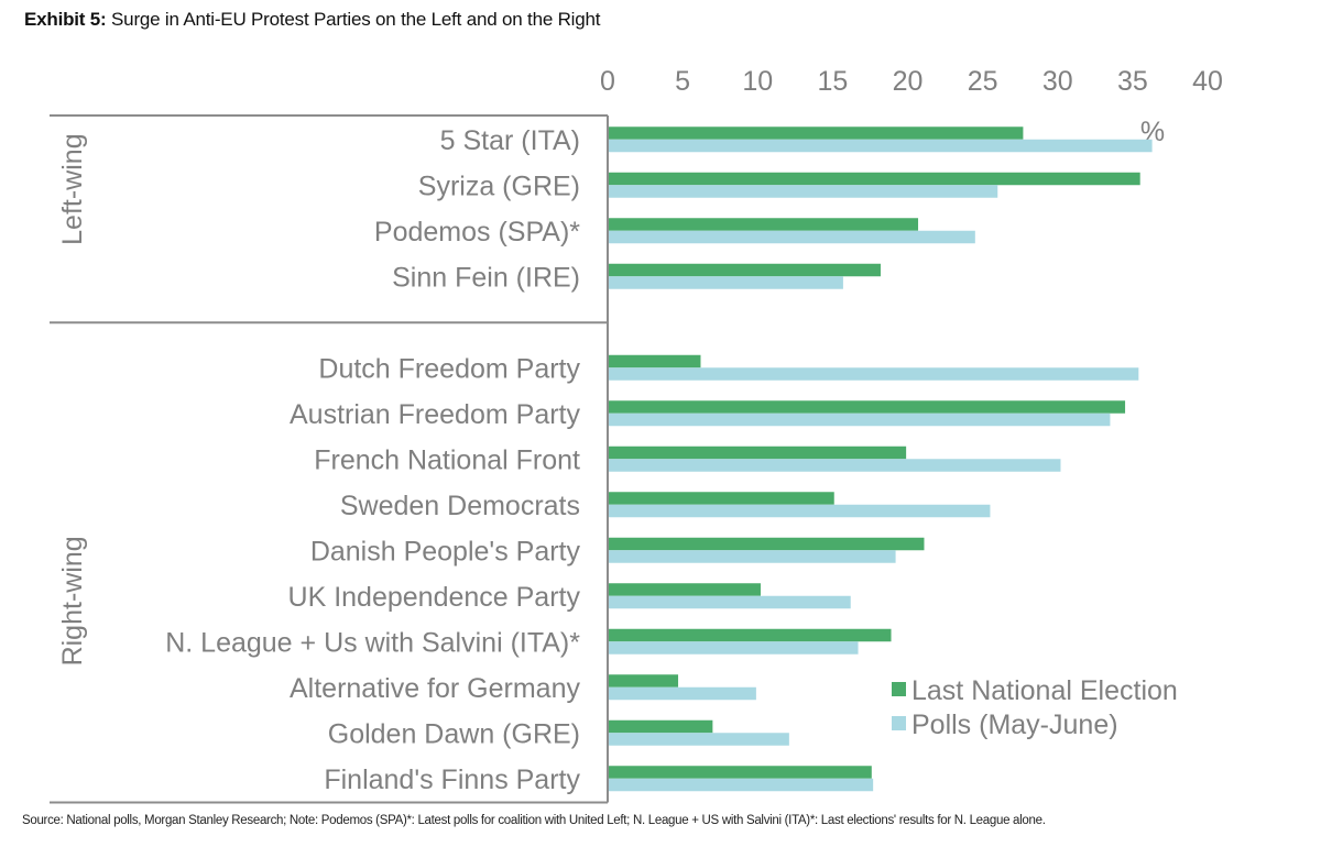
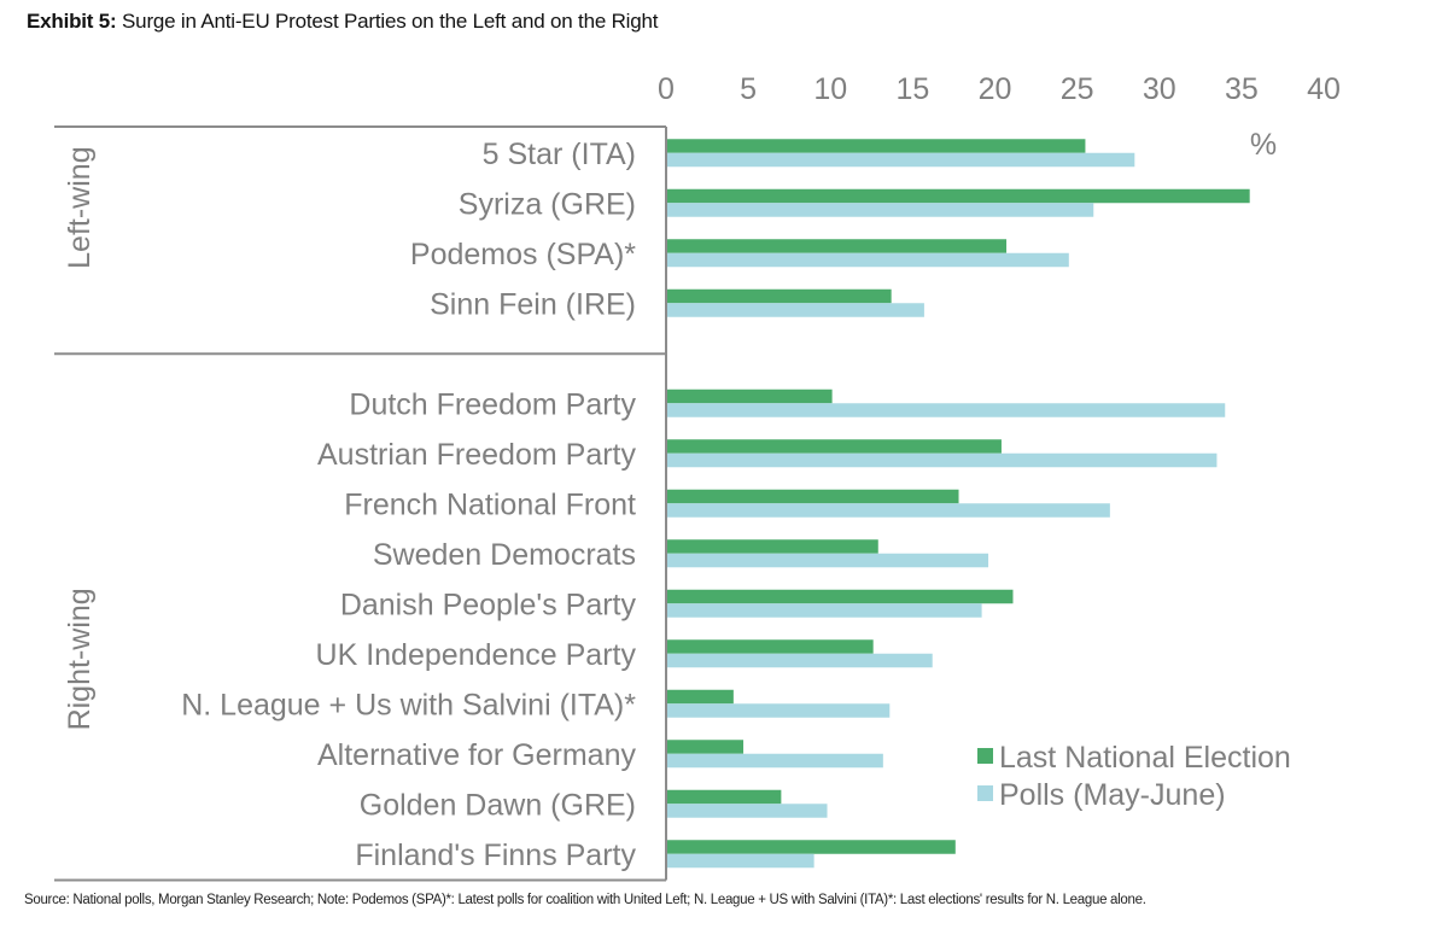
Last National Election/5 Star (ITA): 27.7 -> 25.5
Polls (May-June)/5 Star (ITA): 36.3 -> 28.5
Last National Election/Sinn Fein (IRE): 18.2 -> 13.7
Last National Election/Dutch Freedom Party: 6.2 -> 10.1
Polls (May-June)/Dutch Freedom Party: 35.4 -> 34.0
Last National Election/Austrian Freedom Party: 34.5 -> 20.4
Last National Election/French National Front: 19.9 -> 17.8
Polls (May-June)/French National Front: 30.2 -> 27.0
Last National Election/Sweden Democrats: 15.1 -> 12.9
Polls (May-June)/Sweden Democrats: 25.5 -> 19.6
Last National Election/UK Independence Party: 10.2 -> 12.6
Last National Election/N. League + Us with Salvini (ITA)*: 18.9 -> 4.1
Polls (May-June)/N. League + Us with Salvini (ITA)*: 16.7 -> 13.6
Polls (May-June)/Alternative for Germany: 9.9 -> 13.2
Polls (May-June)/Golden Dawn (GRE): 12.1 -> 9.8
Polls (May-June)/Finland's Finns Party: 17.7 -> 9.0
